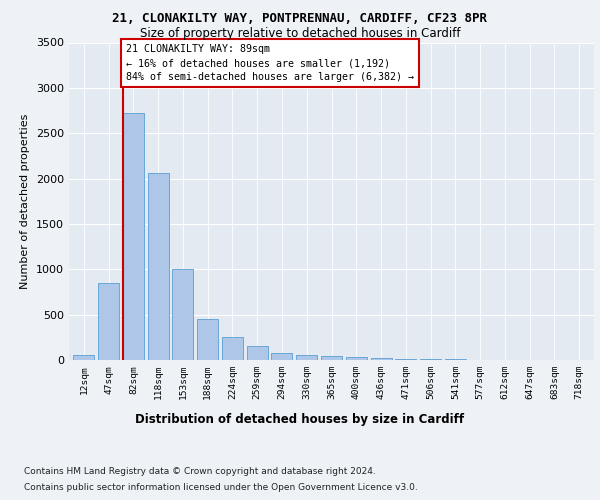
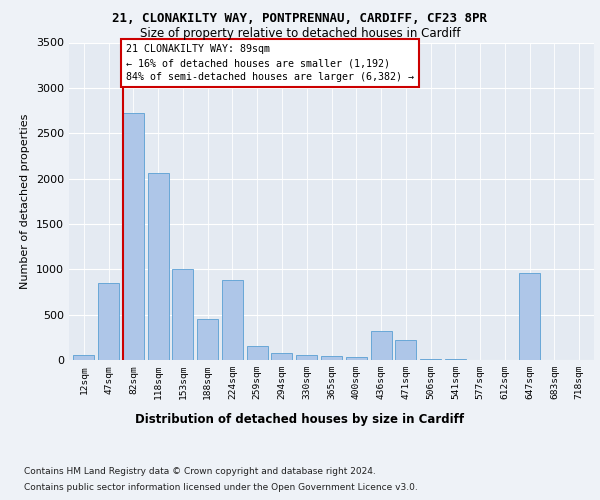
224sqm: 250 -> 880
436sqm: 20 -> 320
471sqm: 20 -> 220
647sqm: 0 -> 960
